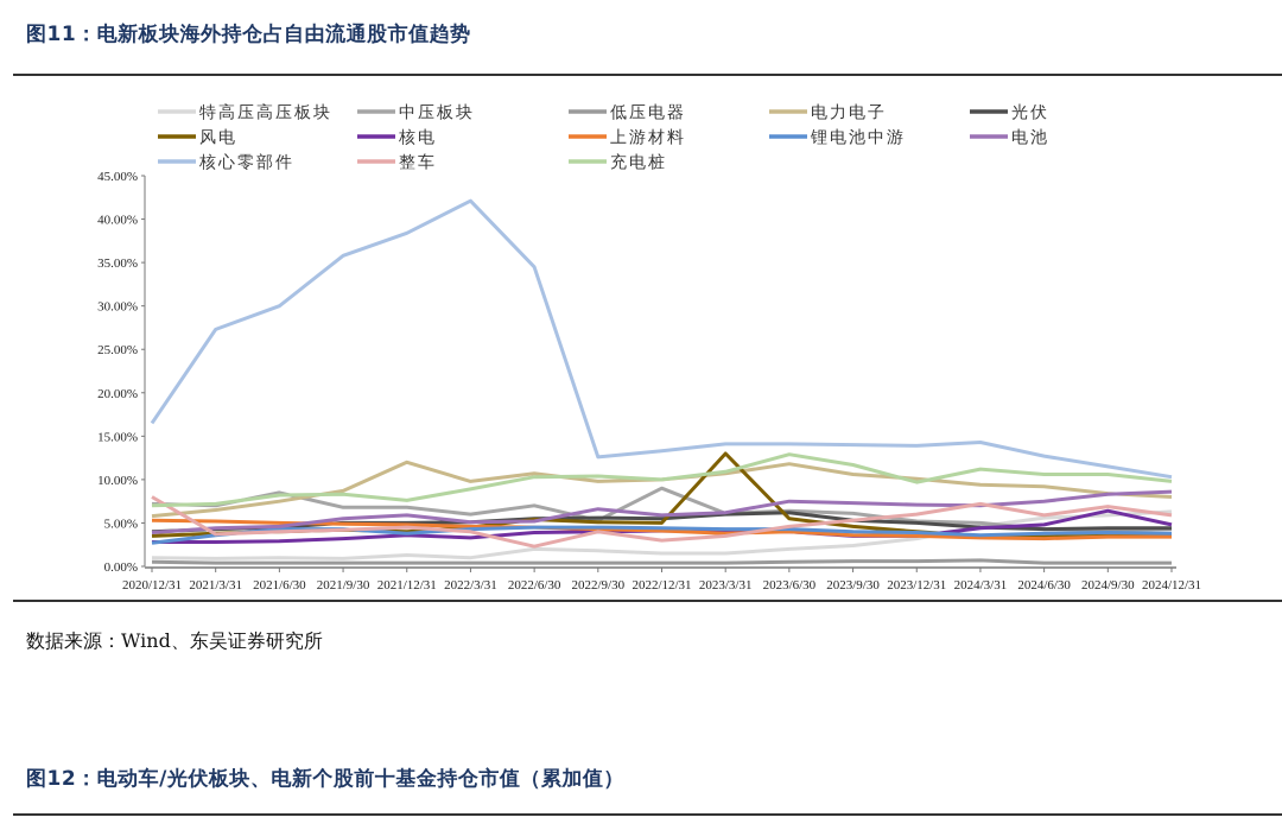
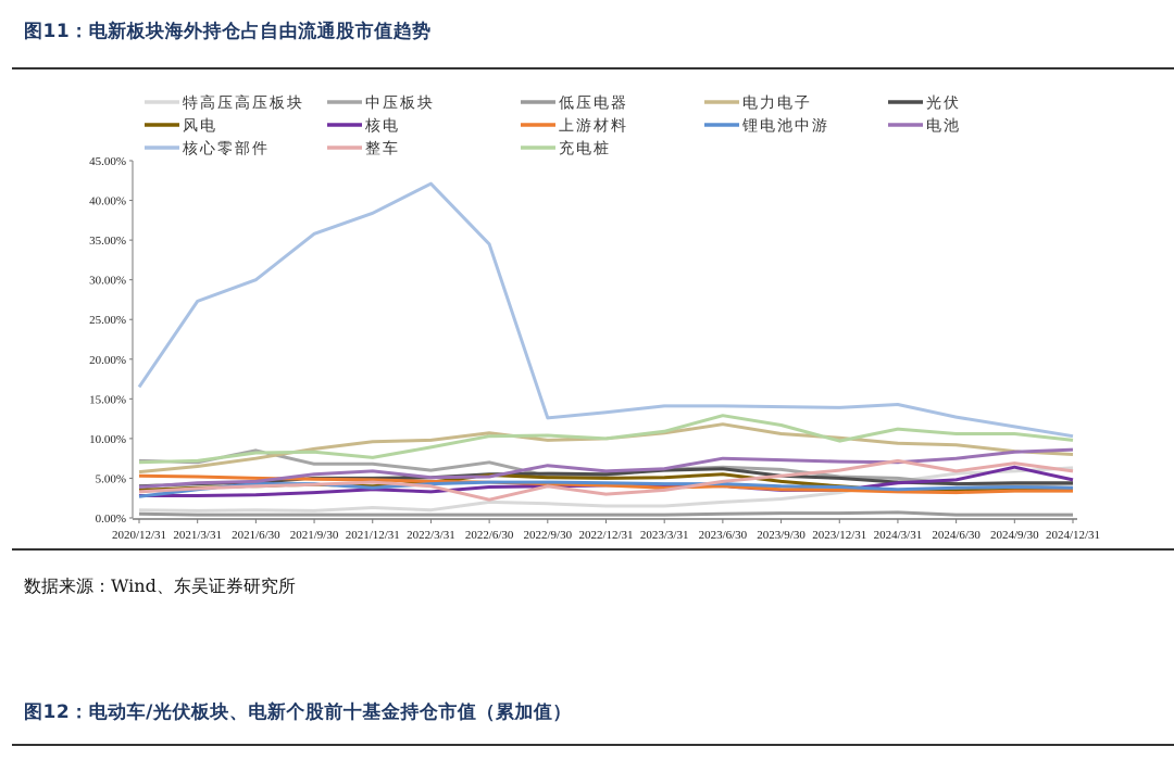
整车/2020/12/31: 8% -> 3%
电力电子/2021/12/31: 12% -> 10%
中压板块/2022/12/31: 9% -> 5%
风电/2023/3/31: 13% -> 5%
